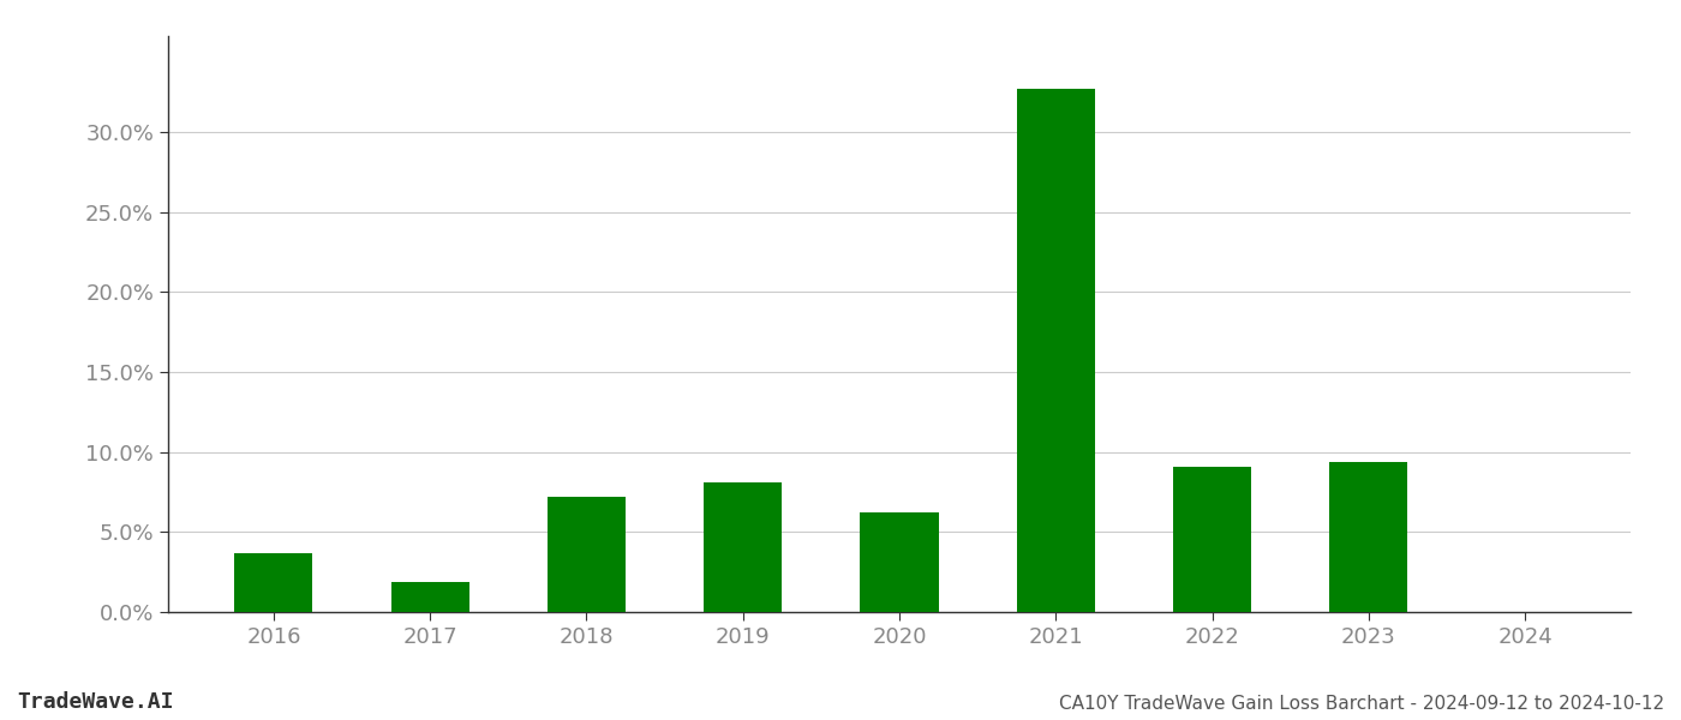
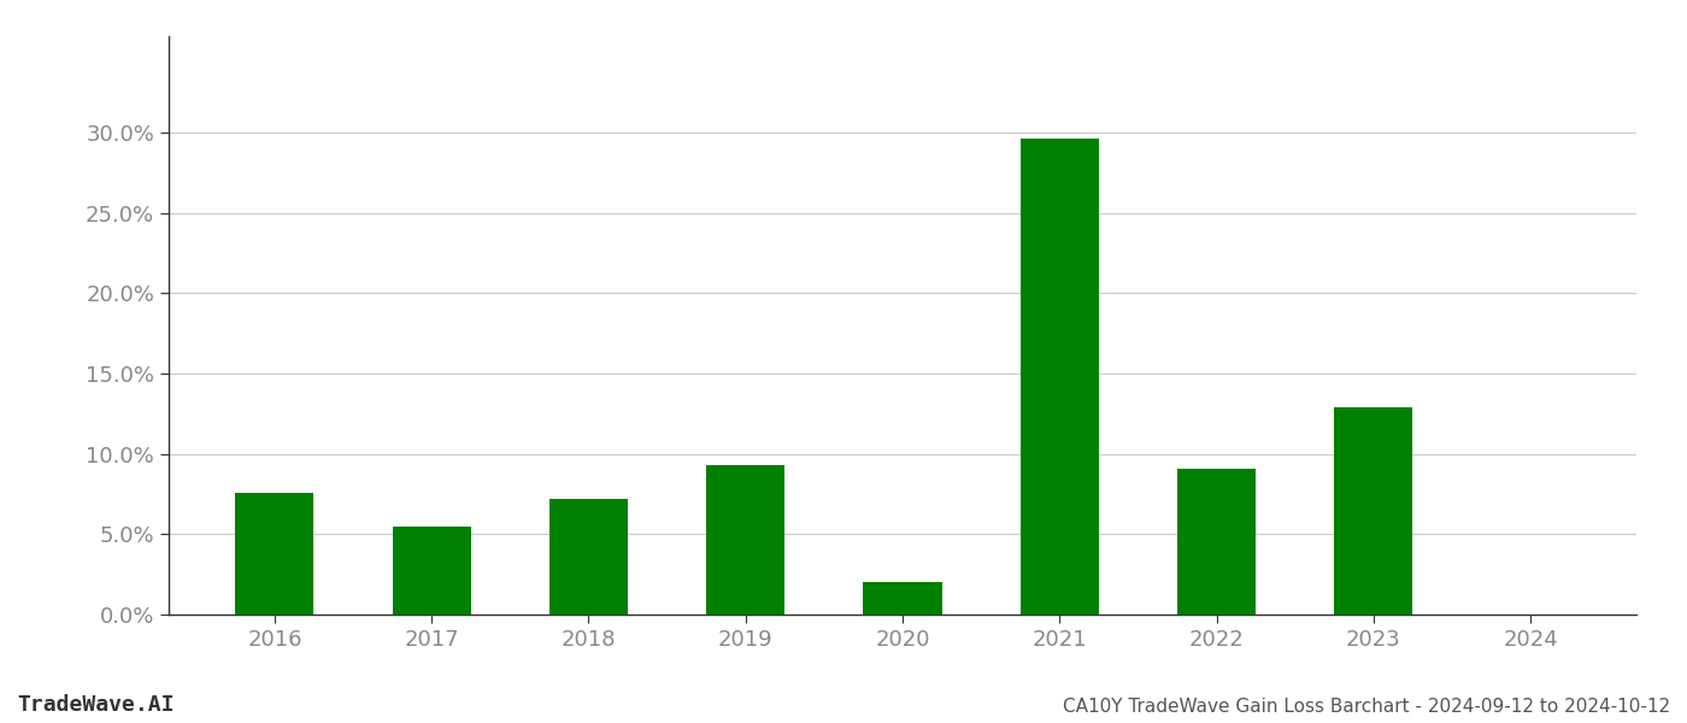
2016: 3.7% -> 7.6%
2017: 1.9% -> 5.5%
2019: 8.1% -> 9.3%
2020: 6.2% -> 2.0%
2021: 32.7% -> 29.6%
2023: 9.4% -> 12.9%
